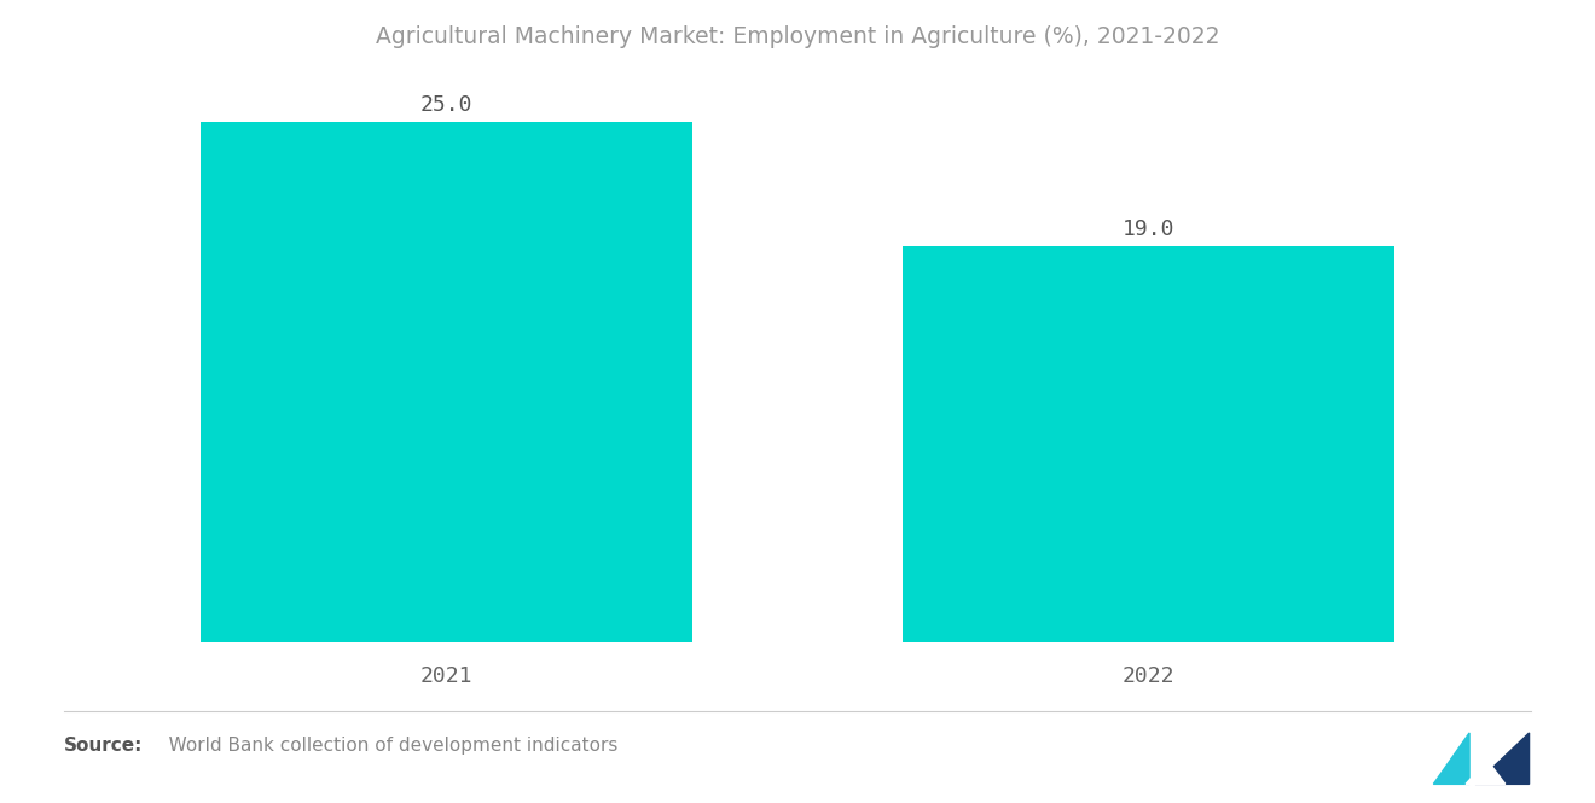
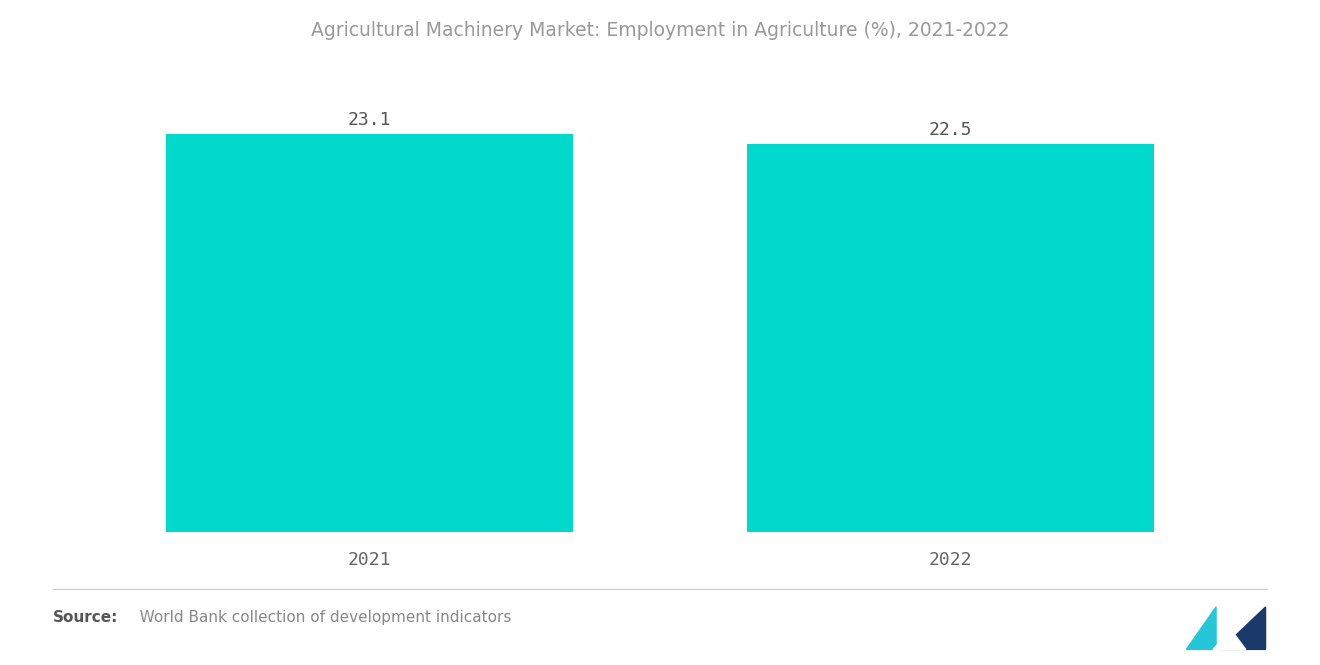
2021: 25.0 -> 23.1
2022: 19.0 -> 22.5
